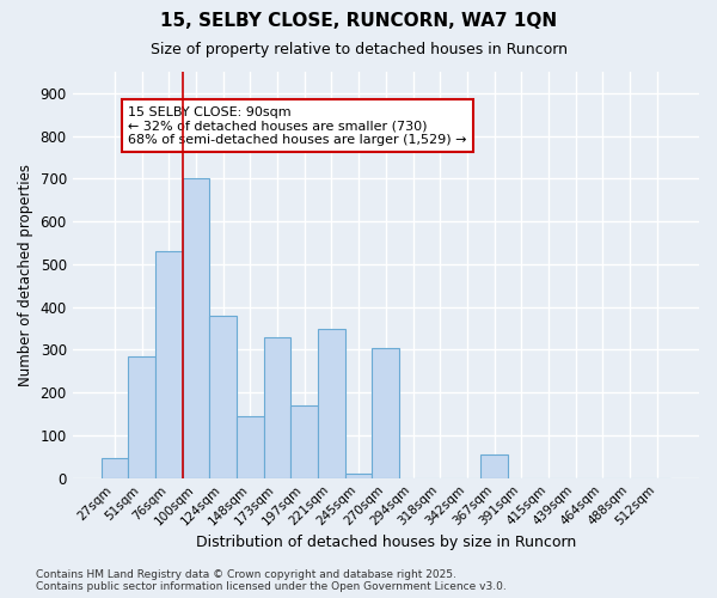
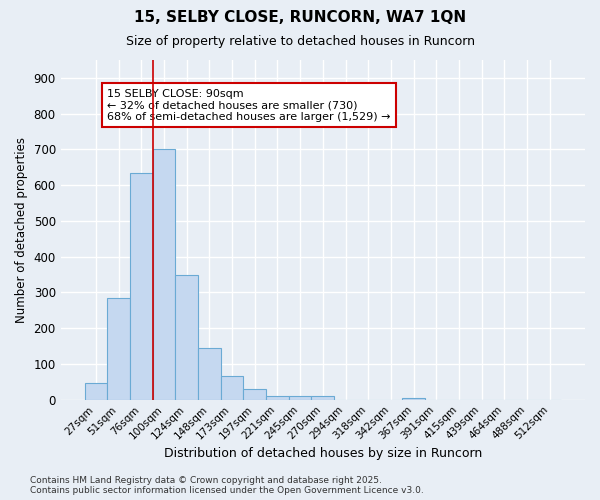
76sqm: 530 -> 633
124sqm: 380 -> 350
173sqm: 330 -> 65
197sqm: 170 -> 30
221sqm: 350 -> 10
270sqm: 305 -> 10
367sqm: 55 -> 5
